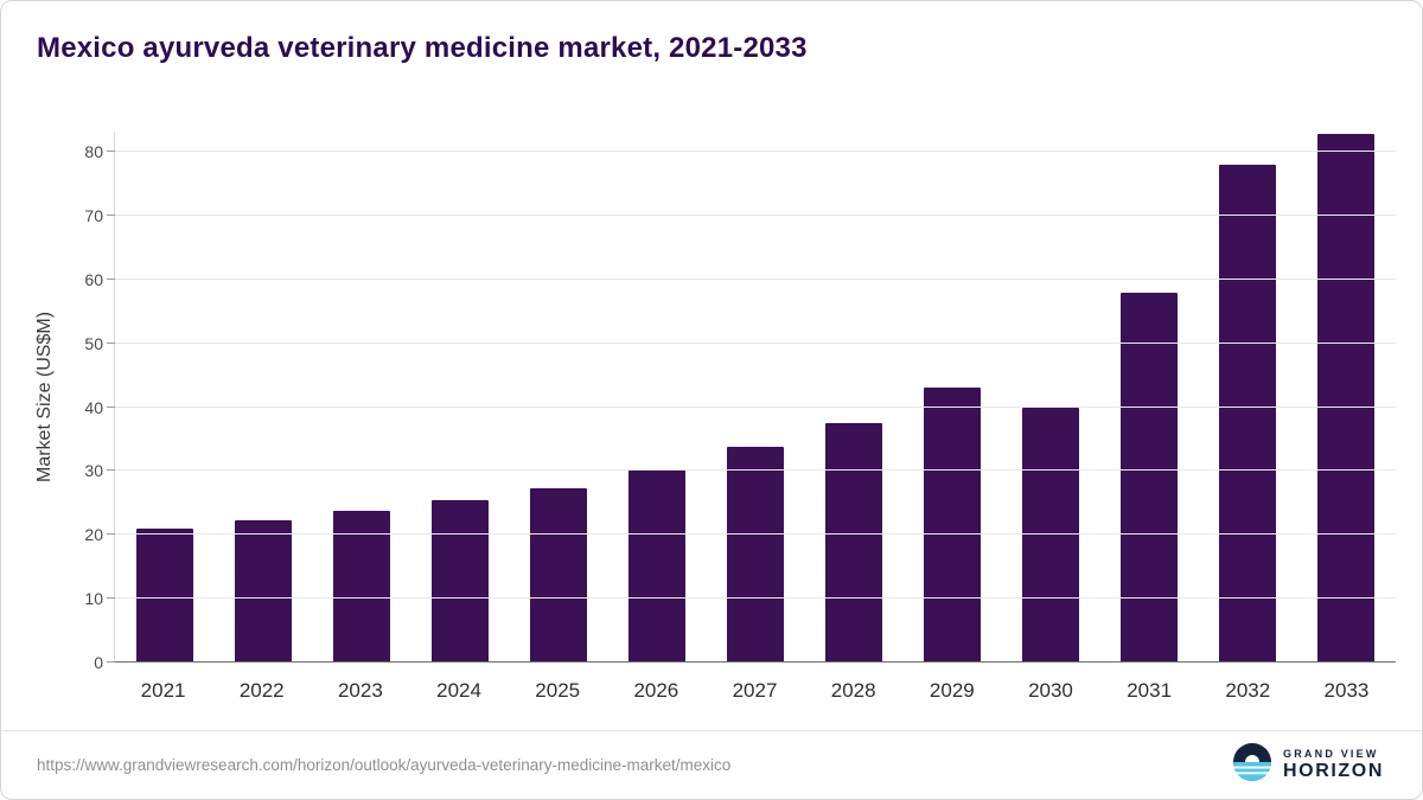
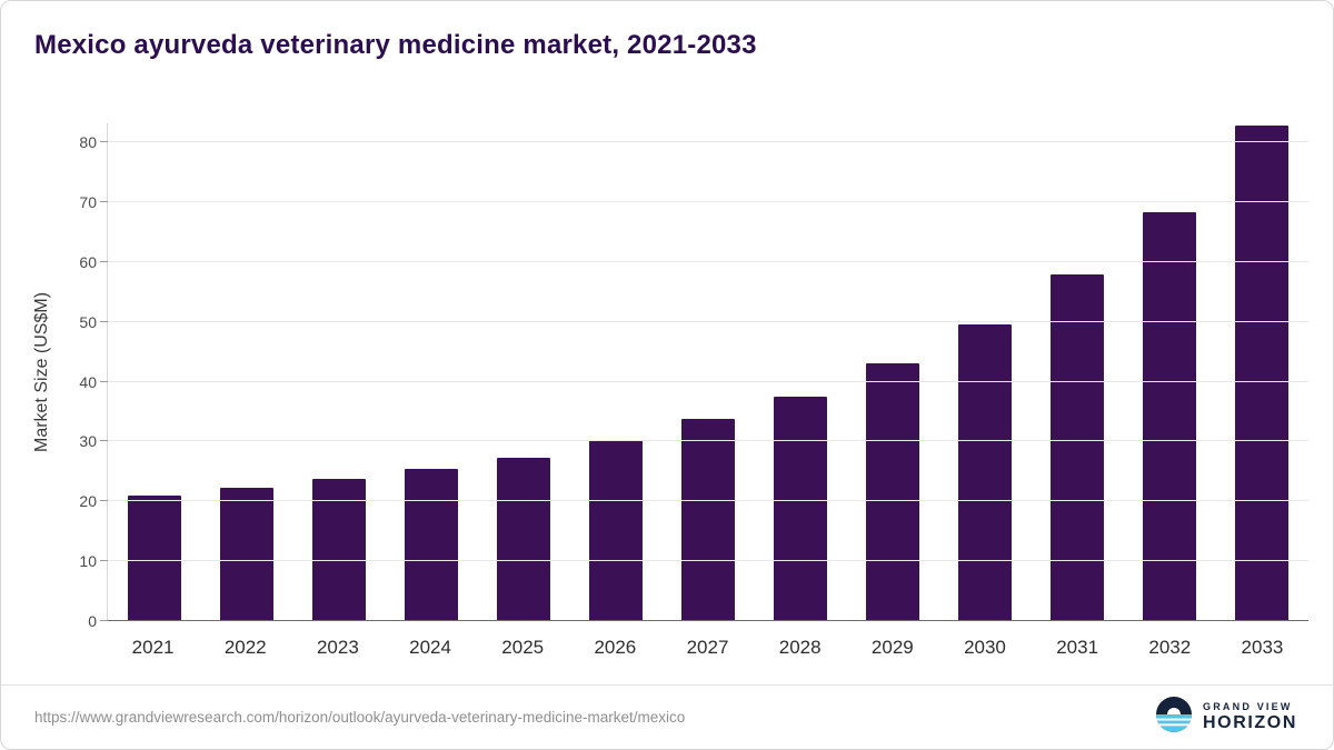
2030: 40 -> 50
2032: 78 -> 68
